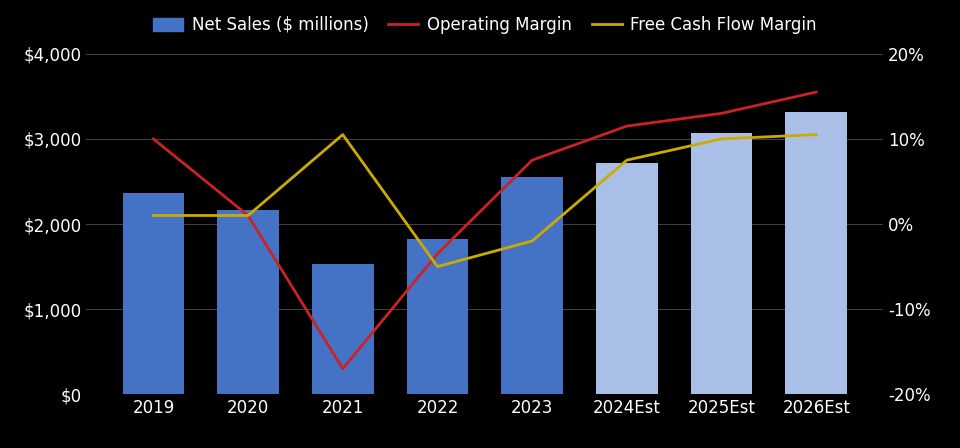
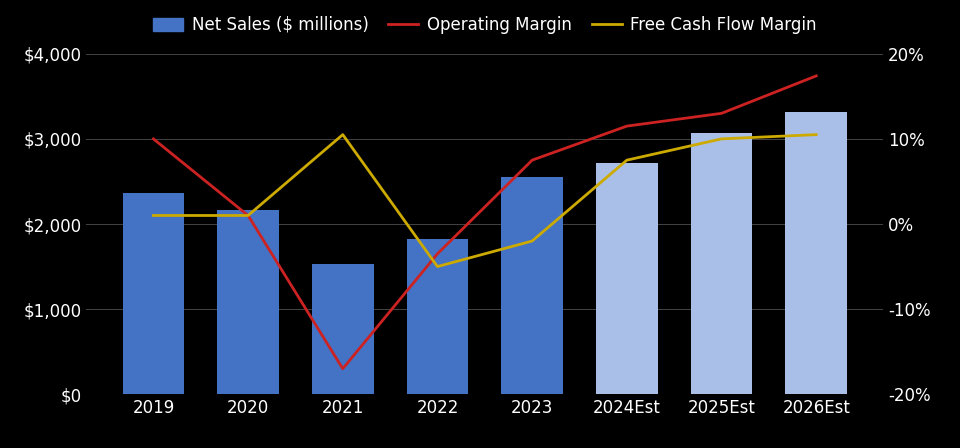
Operating Margin/2026Est: 15.5% -> 17.4%
